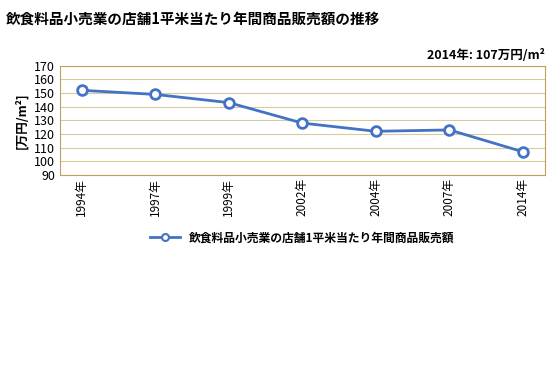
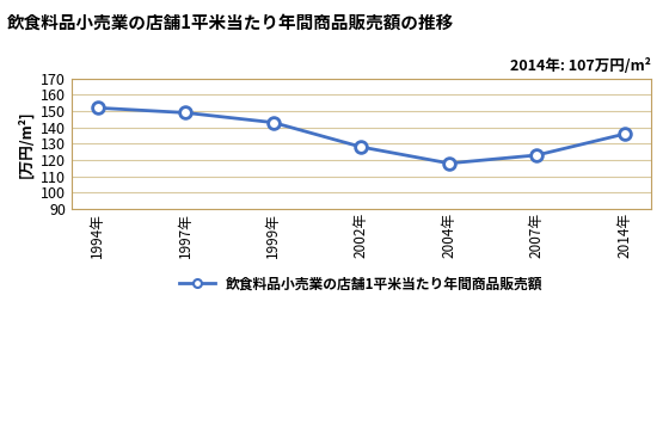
2004年: 122 -> 118
2014年: 107 -> 136
